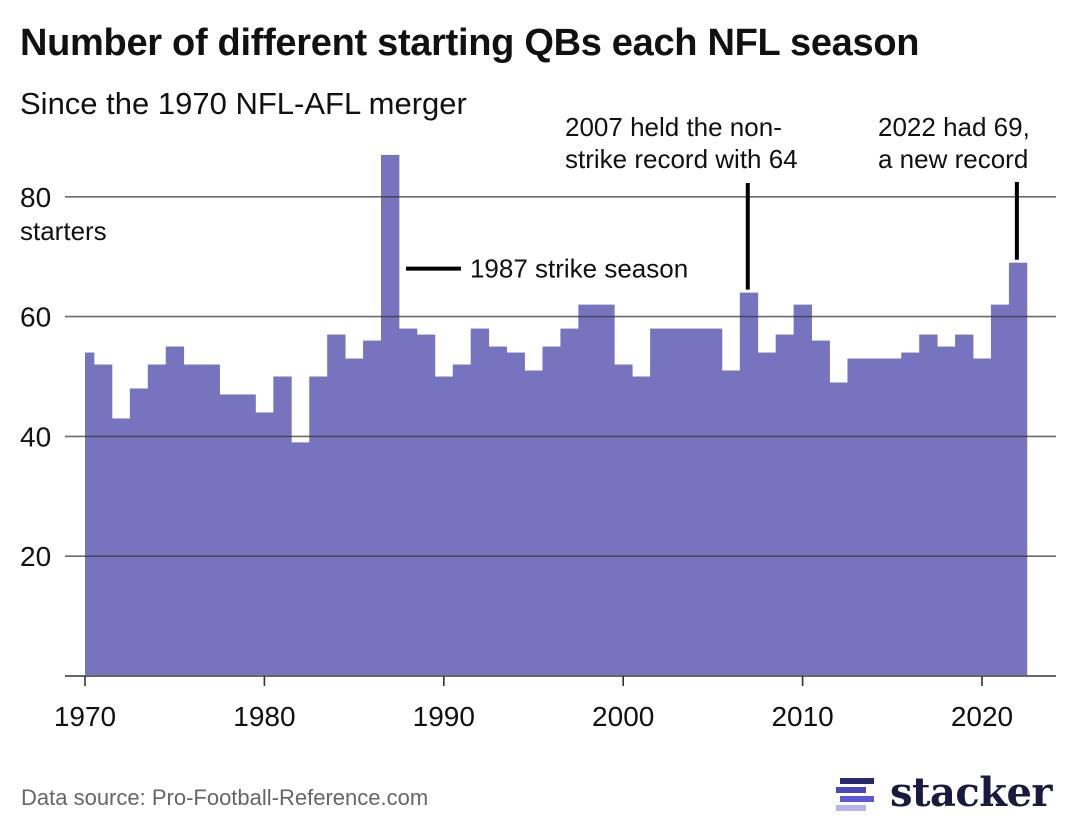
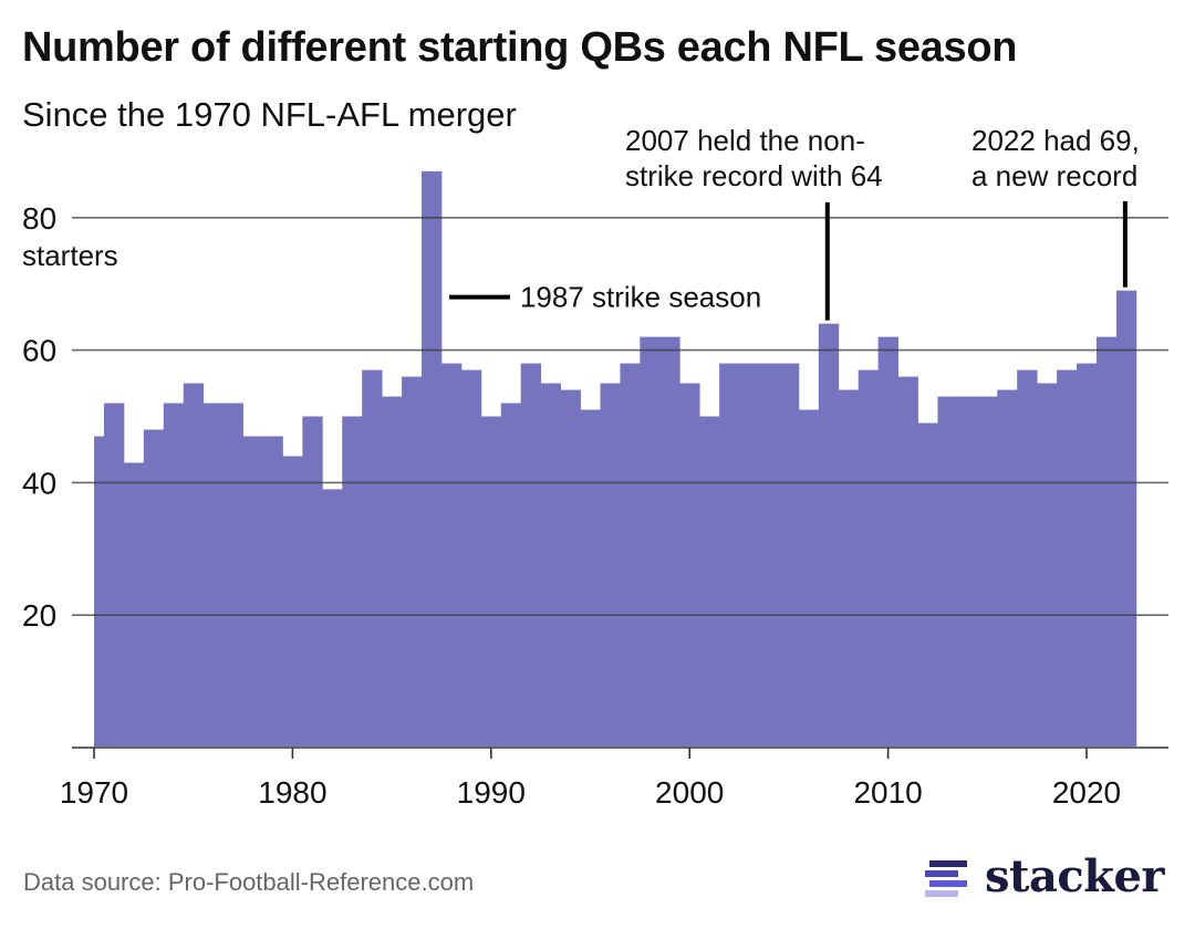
1970: 54 -> 47
2000: 52 -> 55
2020: 53 -> 58
